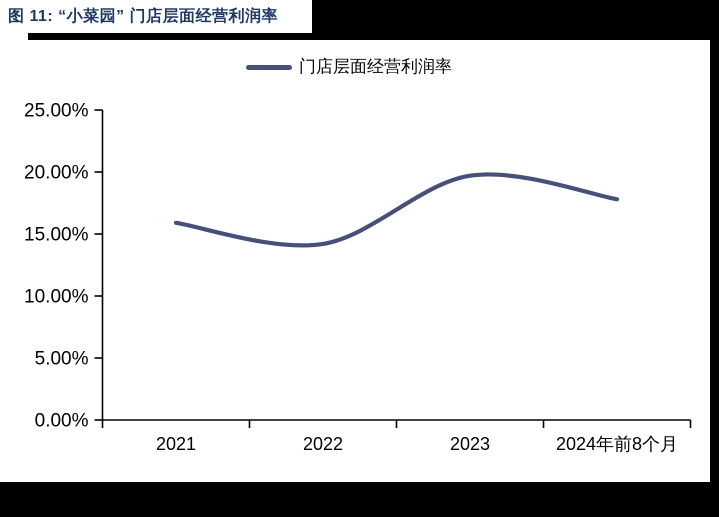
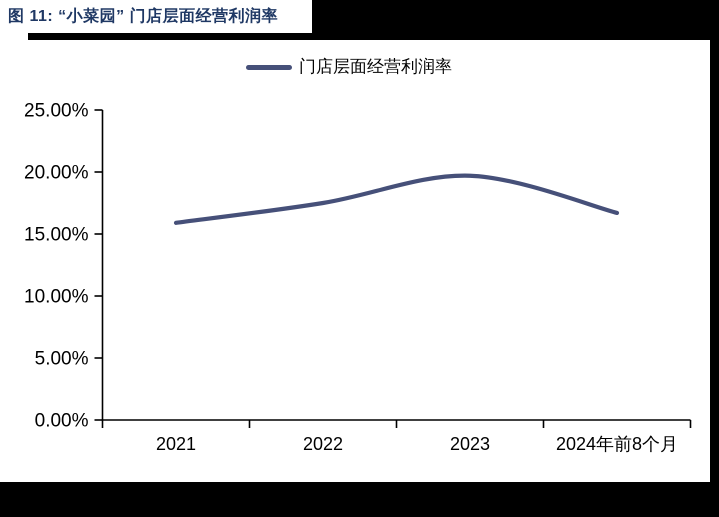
2022: 14.2% -> 17.5%
2024年前8个月: 17.8% -> 16.7%
